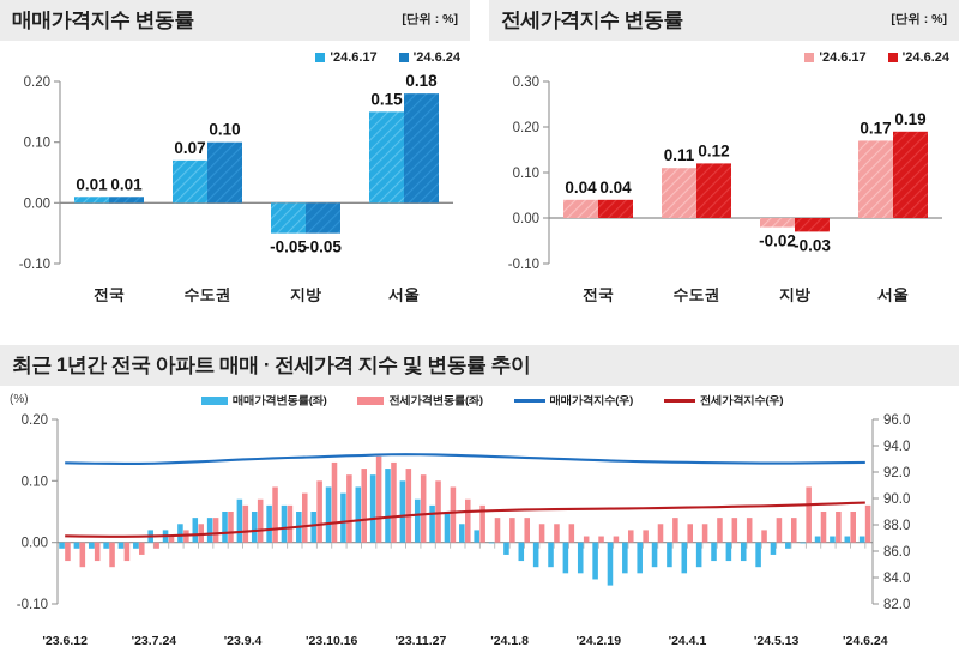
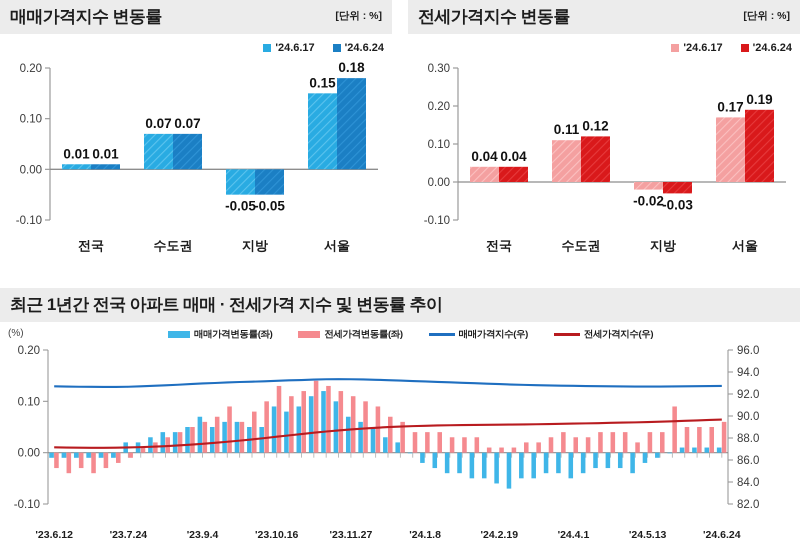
매매가격지수 변동률/'24.6.24/수도권: 0.10 -> 0.07
